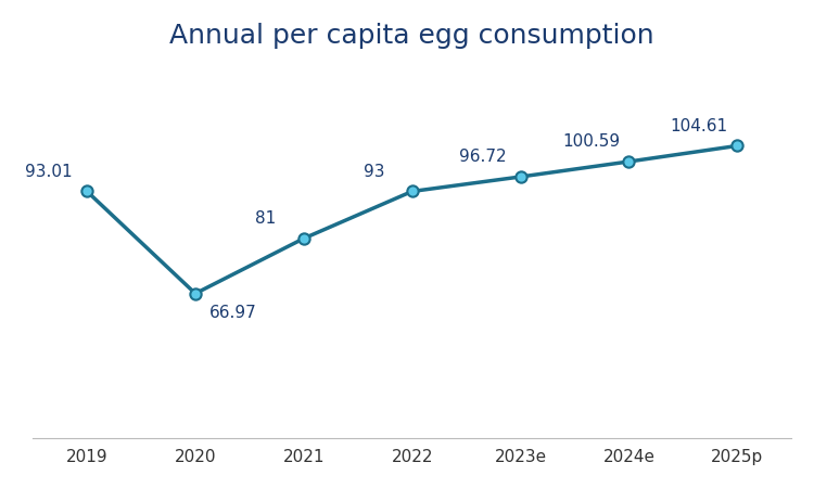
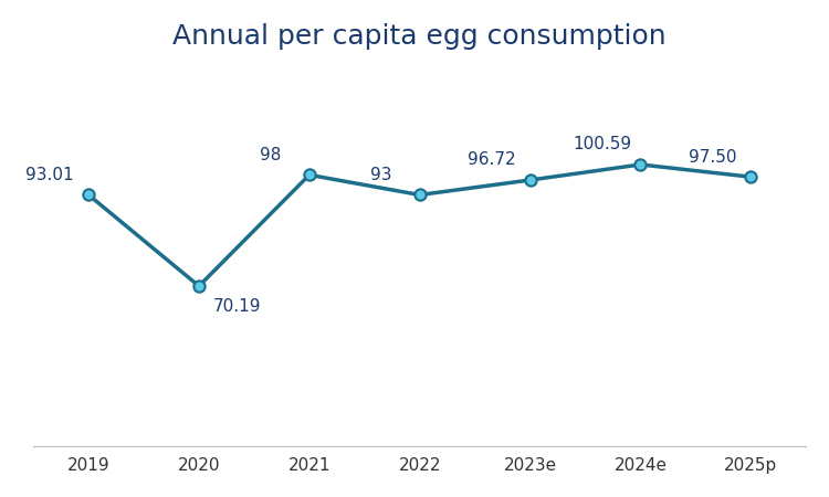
2020: 66.97 -> 70.19
2021: 81 -> 98
2025p: 104.61 -> 97.50
